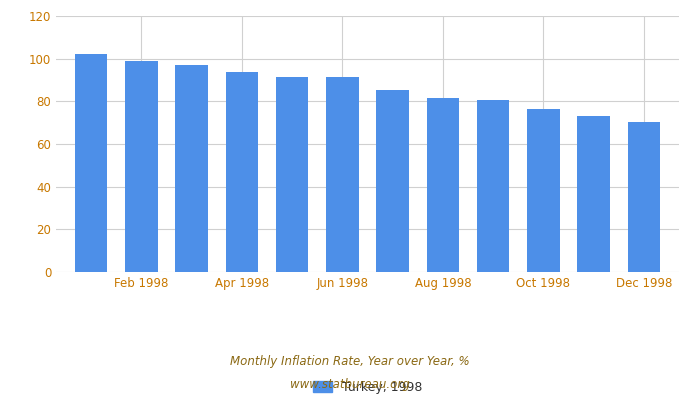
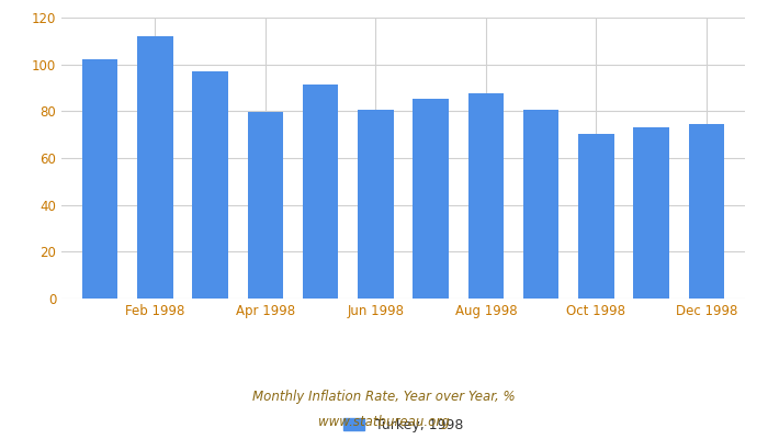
Feb 1998: 99.1 -> 112.0
Apr 1998: 93.6 -> 79.5
Jun 1998: 91.3 -> 80.5
Aug 1998: 81.6 -> 87.5
Oct 1998: 76.2 -> 70.5
Dec 1998: 70.2 -> 74.5
